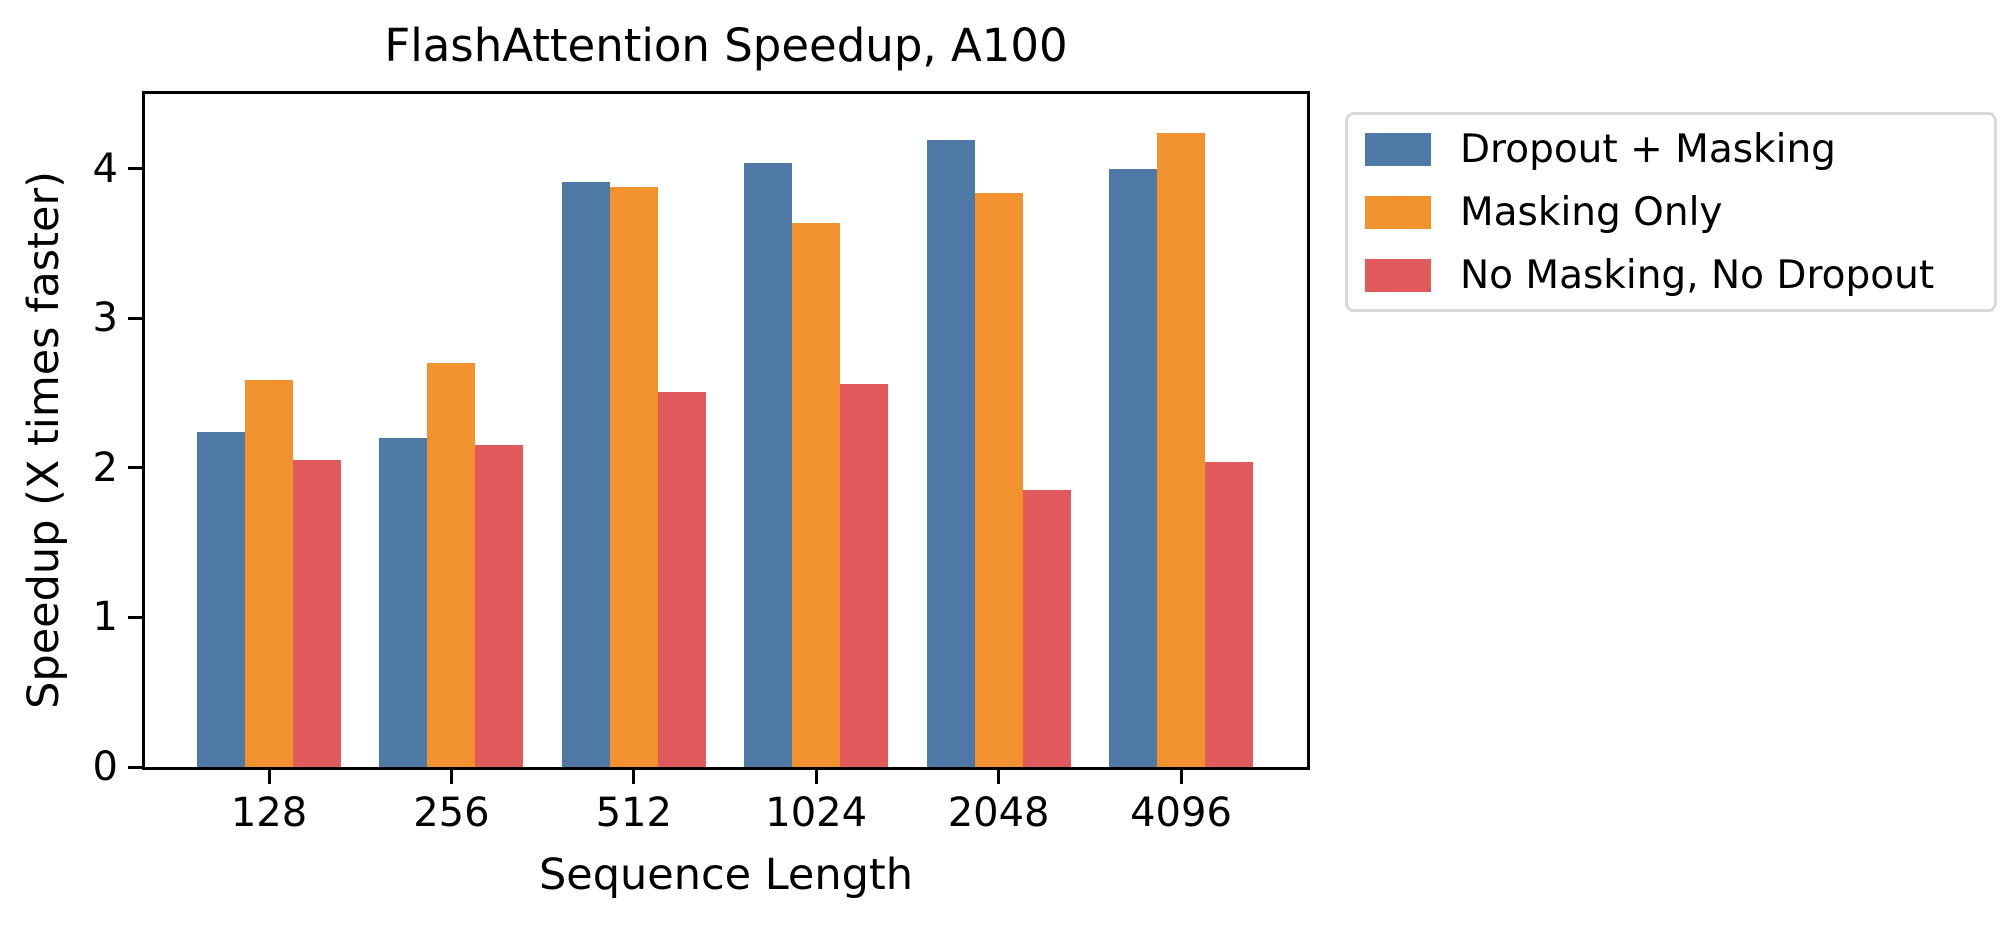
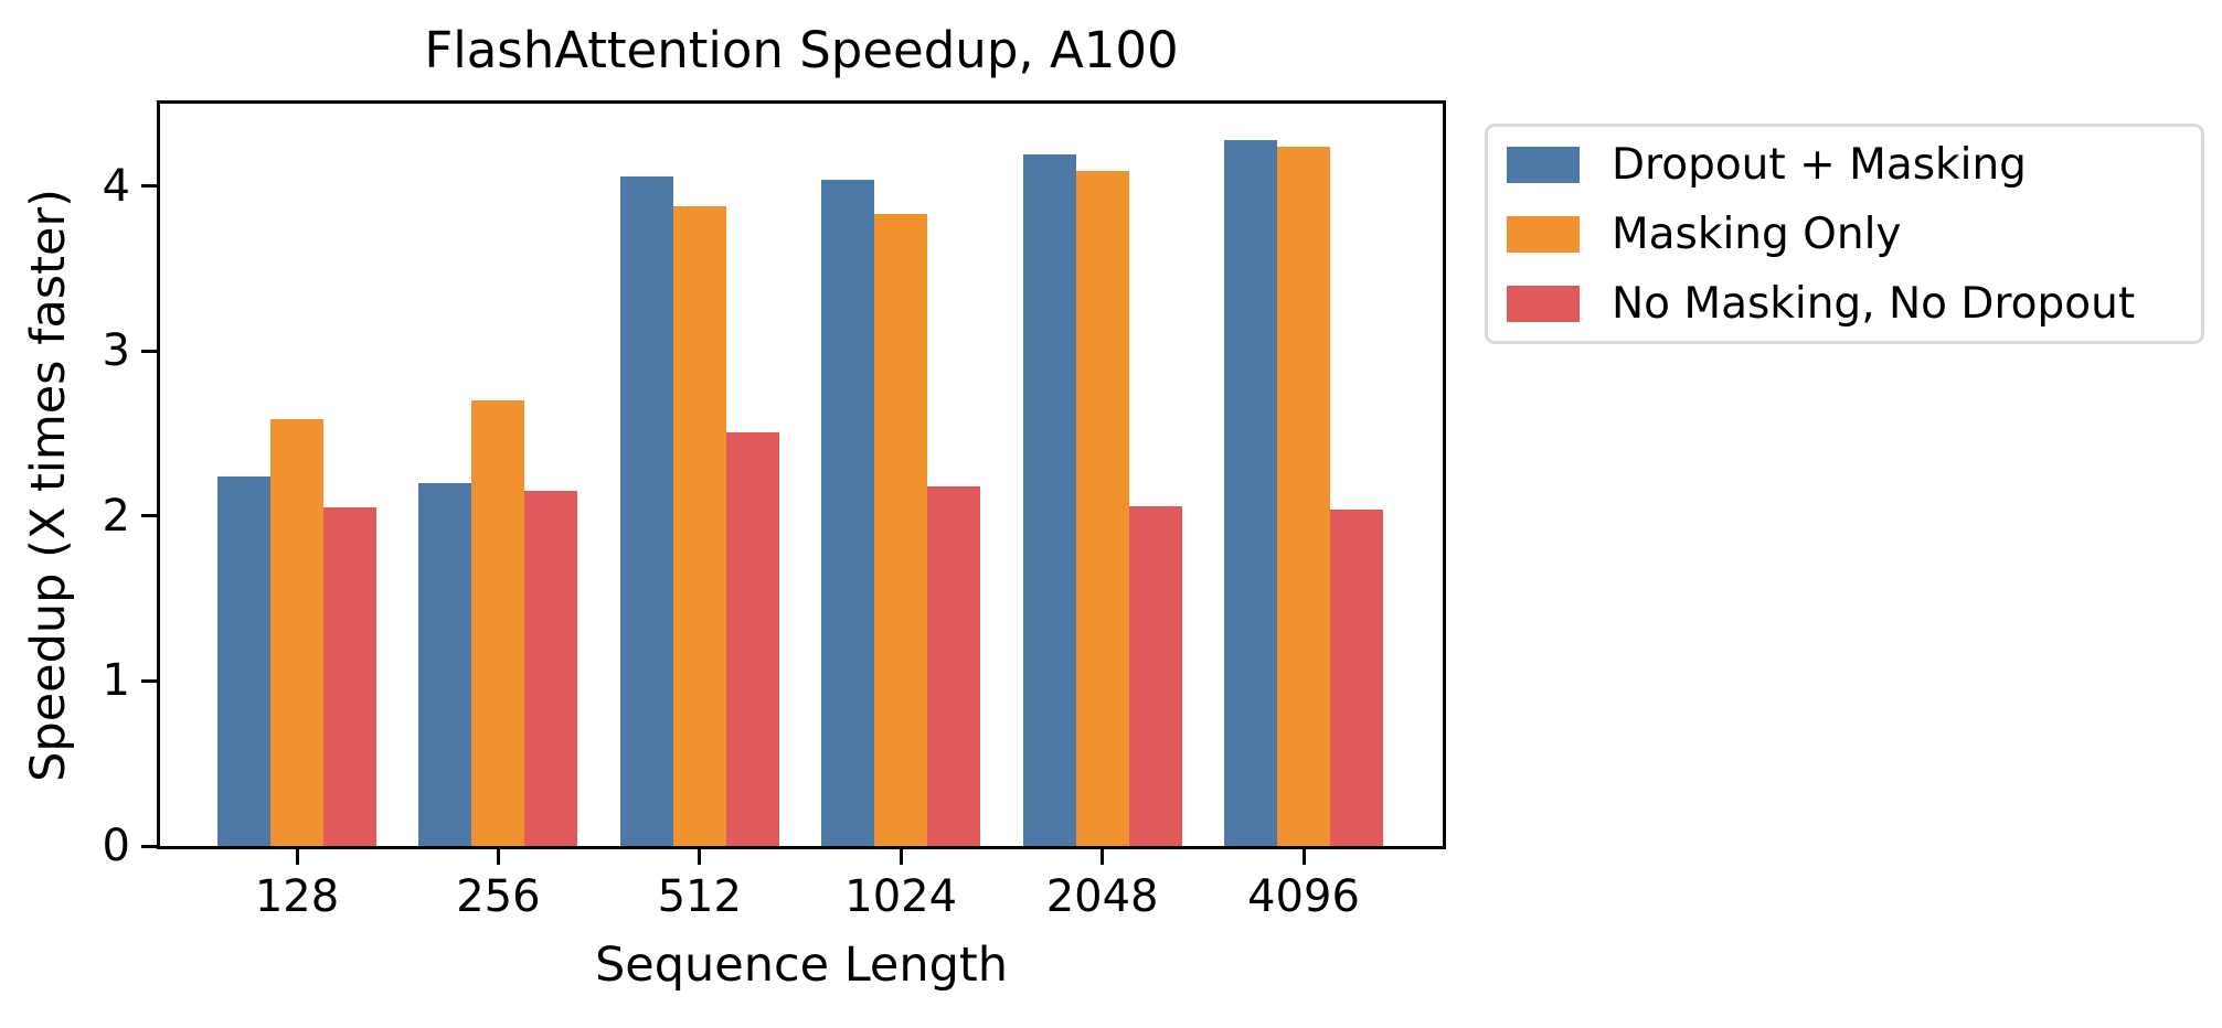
Dropout + Masking/512: 3.91 -> 4.06
Masking Only/1024: 3.64 -> 3.83
No Masking, No Dropout/1024: 2.56 -> 2.18
Masking Only/2048: 3.84 -> 4.09
No Masking, No Dropout/2048: 1.85 -> 2.06
Dropout + Masking/4096: 4.00 -> 4.28
